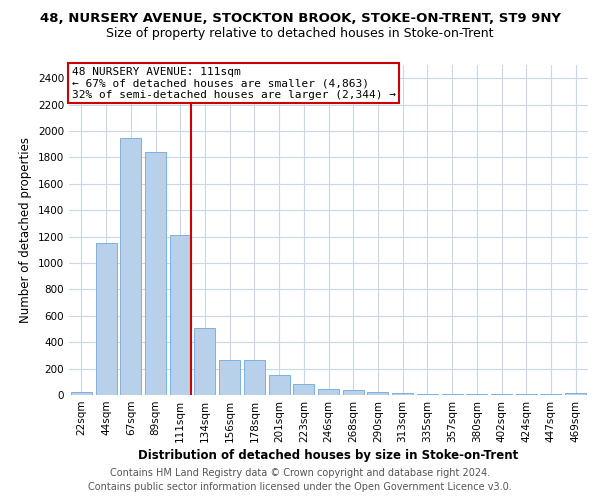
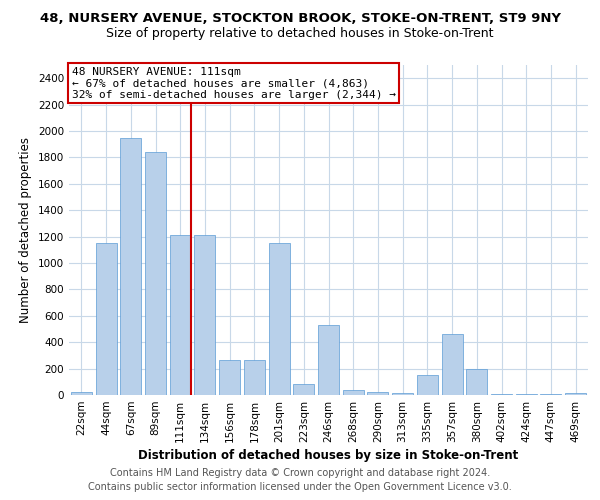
134sqm: 510 -> 1210
201sqm: 160 -> 1150
246sqm: 40 -> 530
335sqm: 10 -> 150
357sqm: 10 -> 460
380sqm: 0 -> 200
